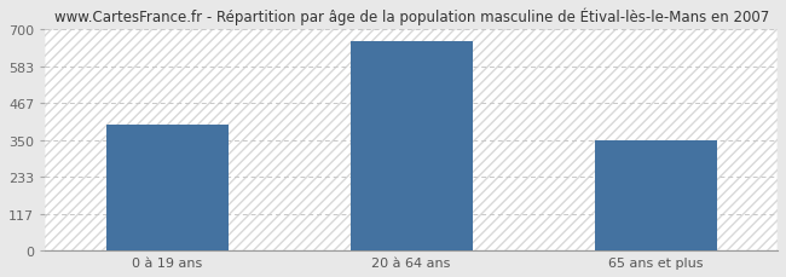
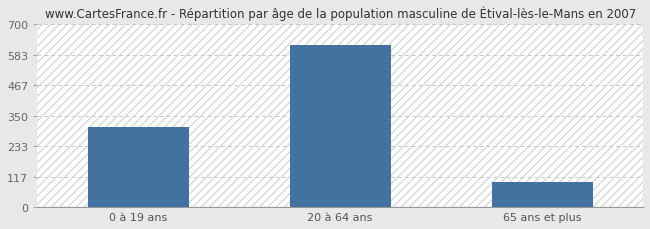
0 à 19 ans: 400 -> 308
20 à 64 ans: 665 -> 622
65 ans et plus: 350 -> 95
